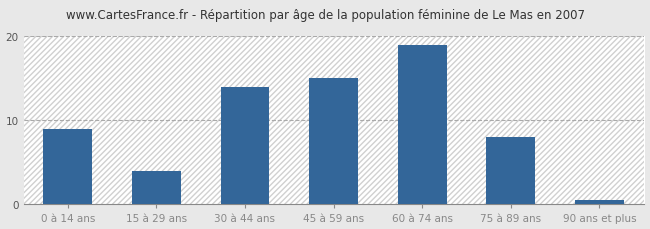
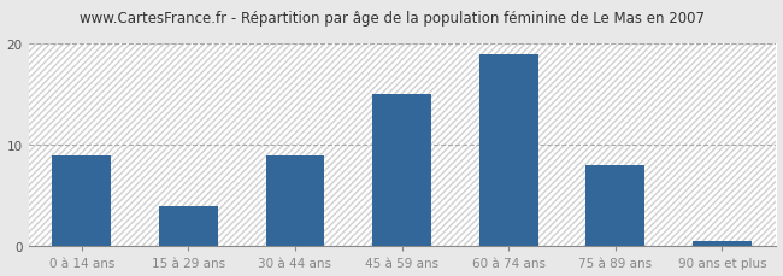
30 à 44 ans: 14.0 -> 9.0
